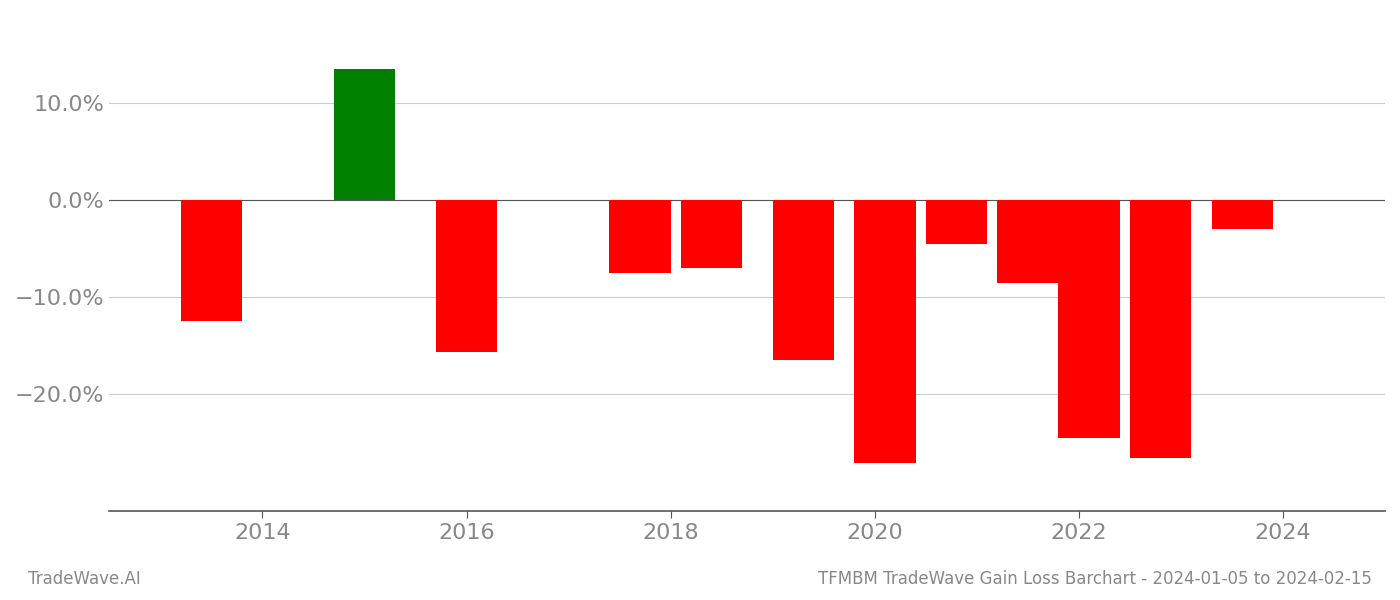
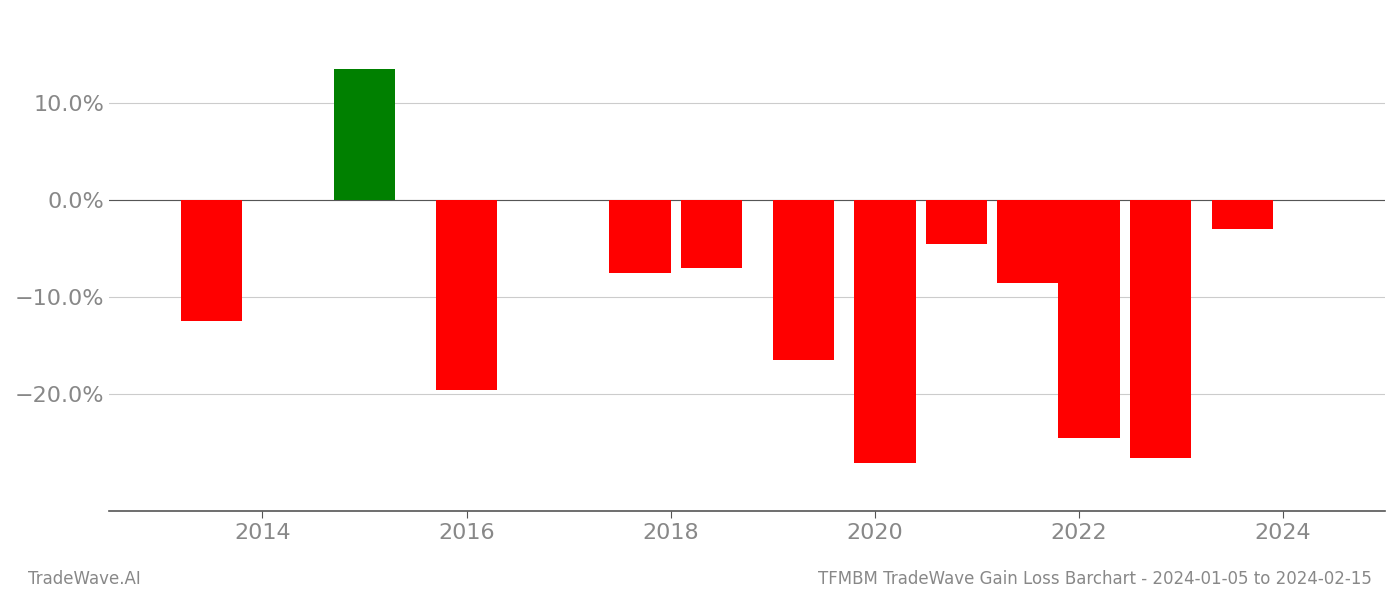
2016: -15.6% -> -19.5%
